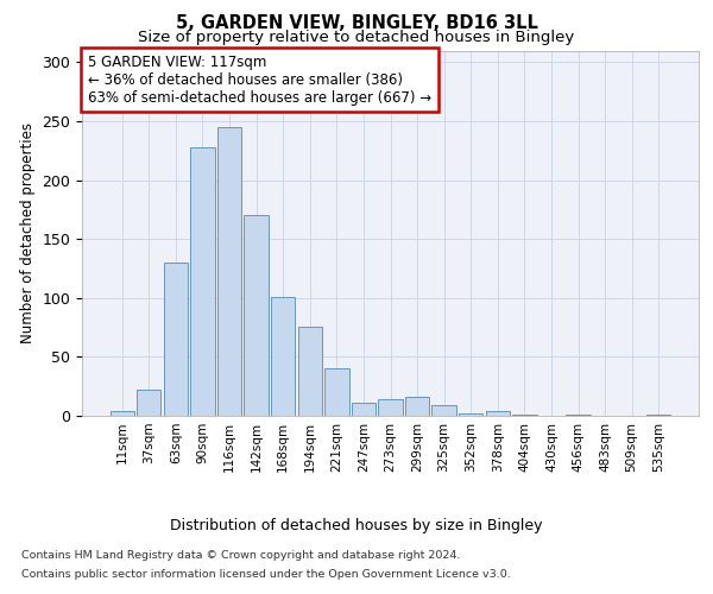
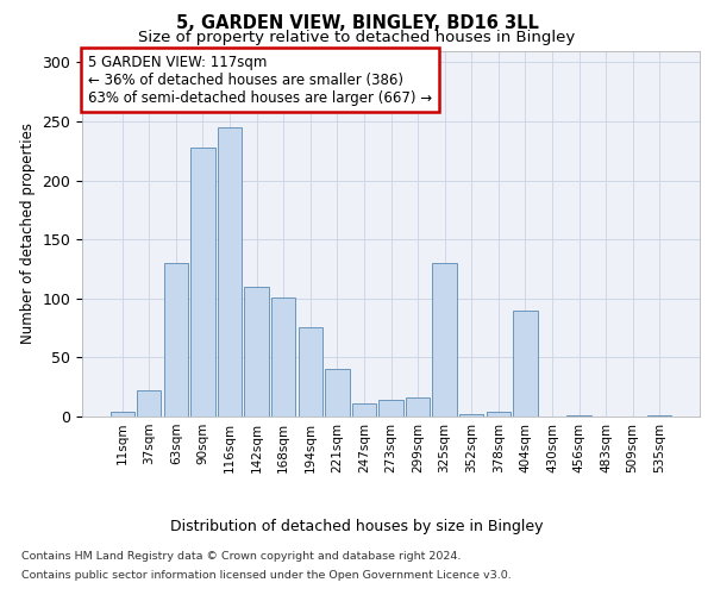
142sqm: 170 -> 110
325sqm: 9 -> 130
404sqm: 1 -> 90
